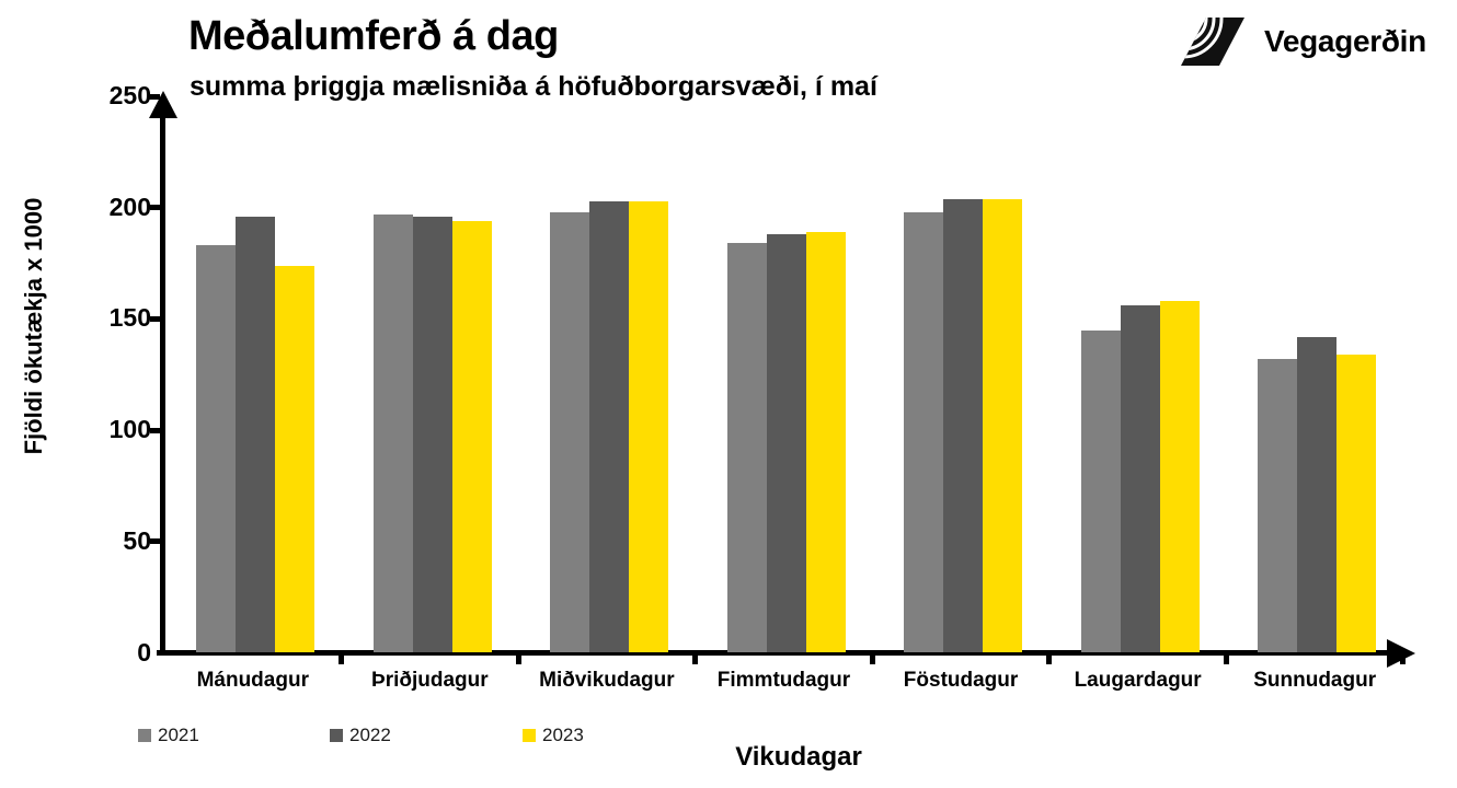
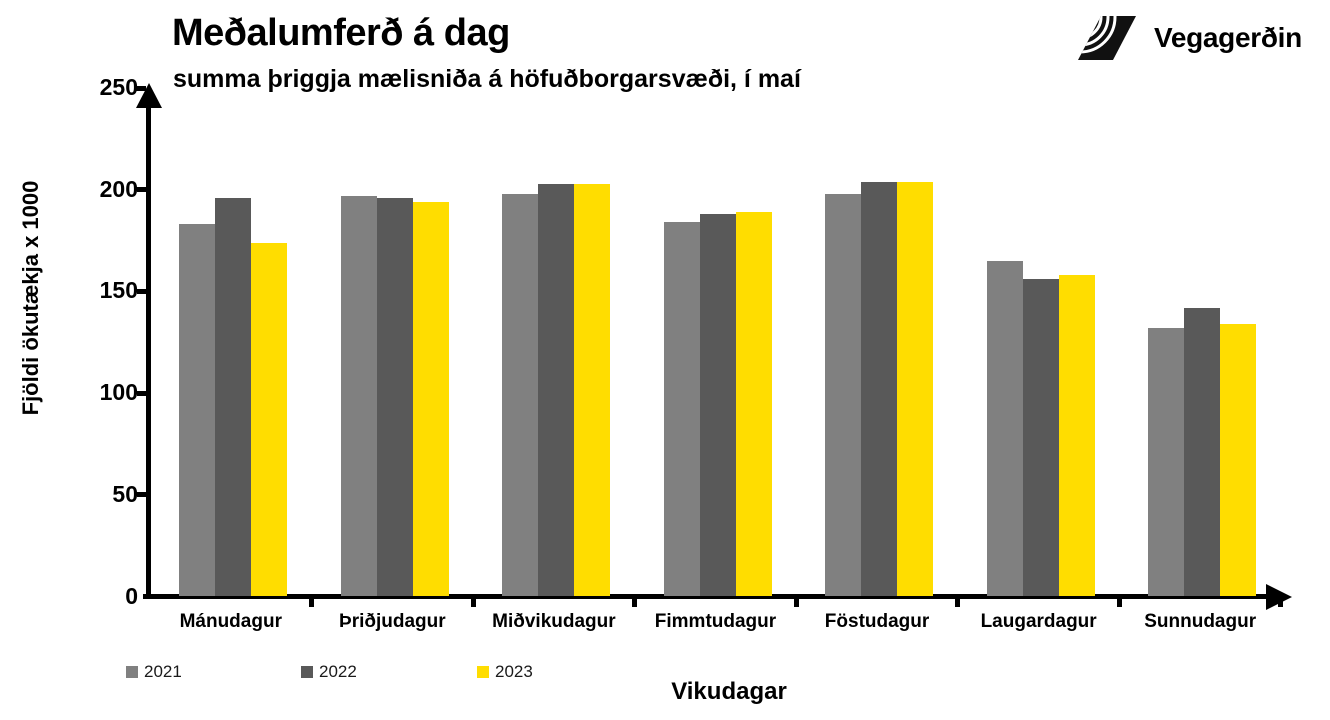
2021/Laugardagur: 145 -> 165
